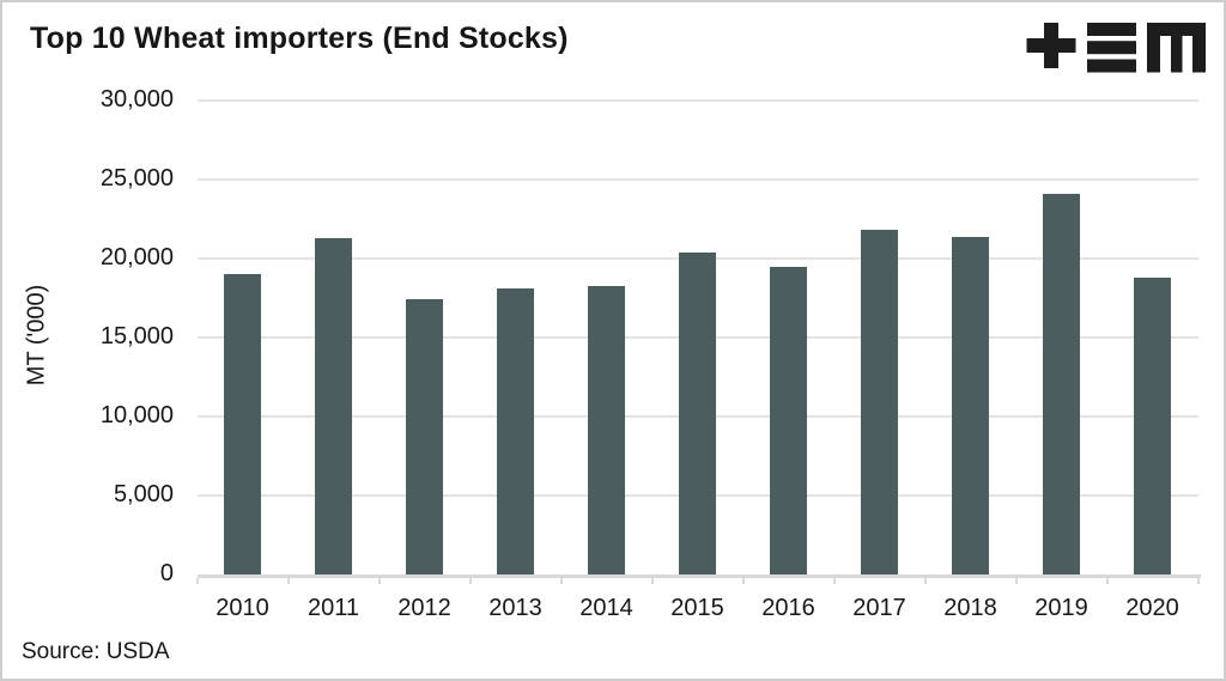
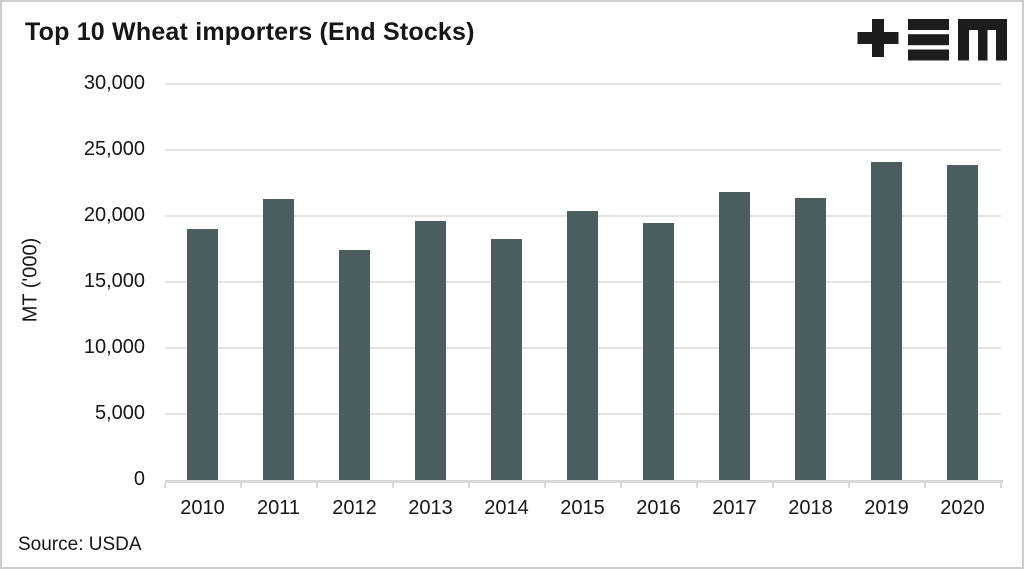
2013: 18100 -> 19600
2020: 18800 -> 23900
